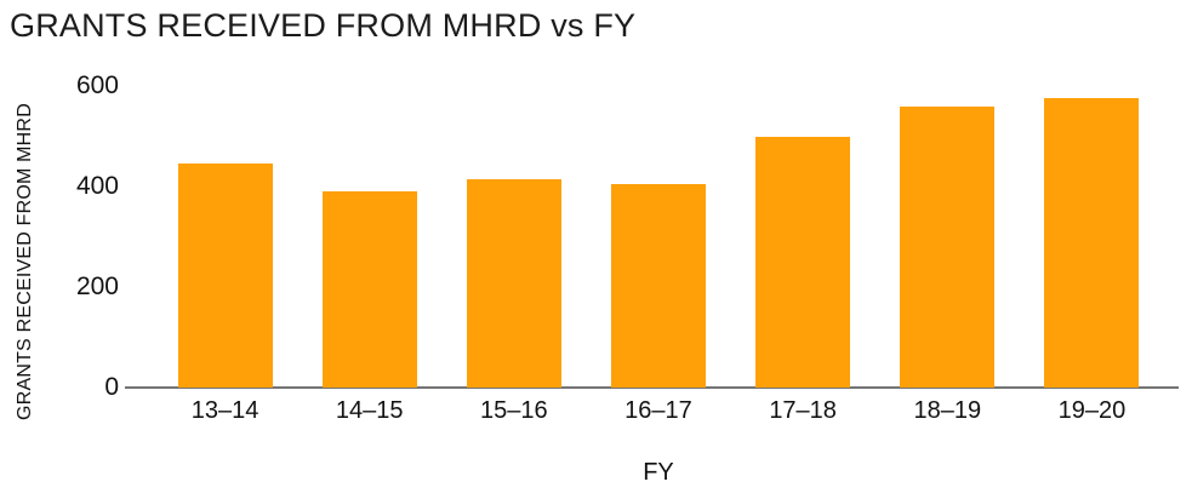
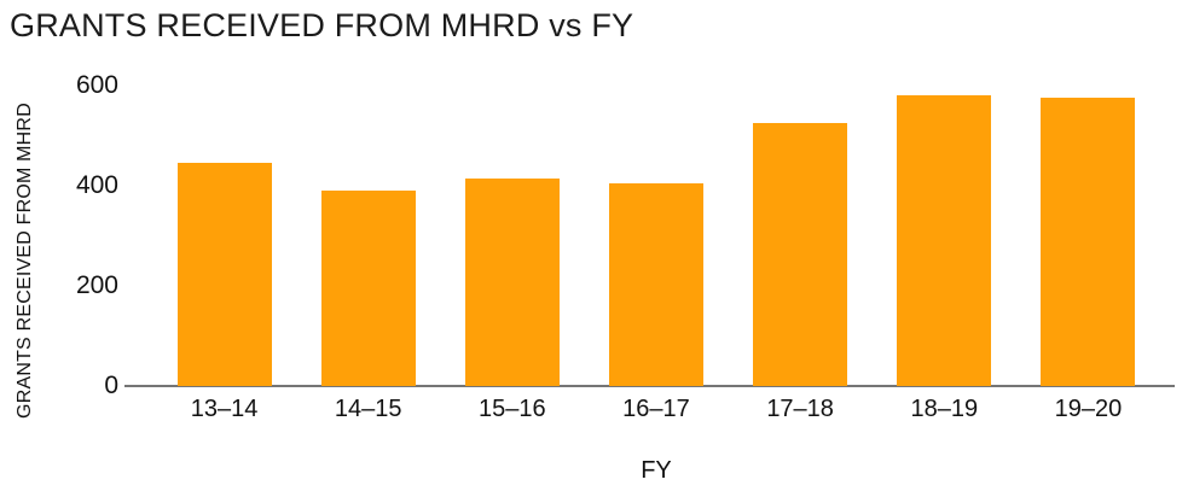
17–18: 500 -> 520
18–19: 560 -> 580
